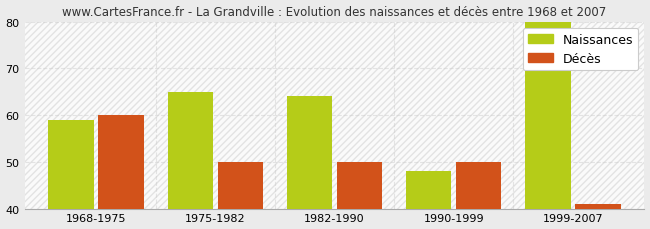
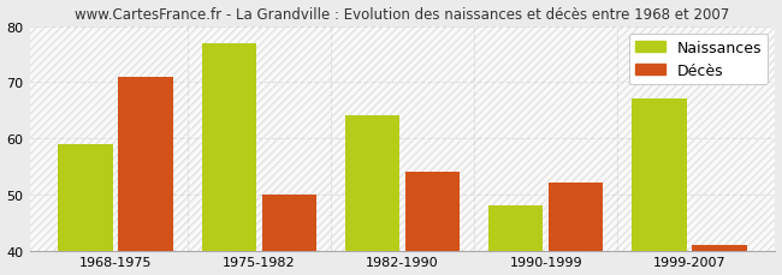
Décès/1968-1975: 60 -> 71
Naissances/1975-1982: 65 -> 77
Décès/1982-1990: 50 -> 54
Décès/1990-1999: 50 -> 52
Naissances/1999-2007: 80 -> 67
